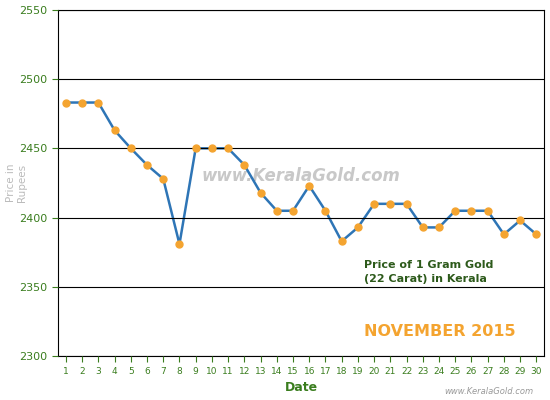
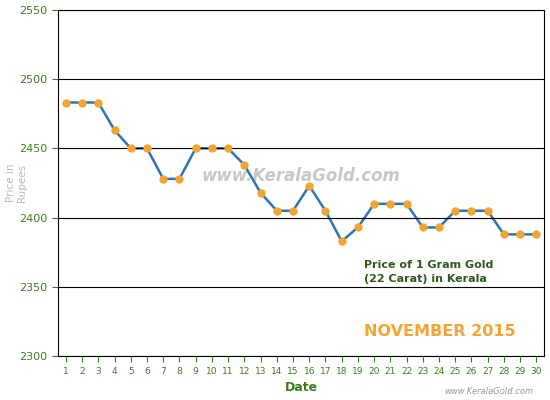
6: 2438 -> 2450
8: 2381 -> 2428
29: 2398 -> 2388
